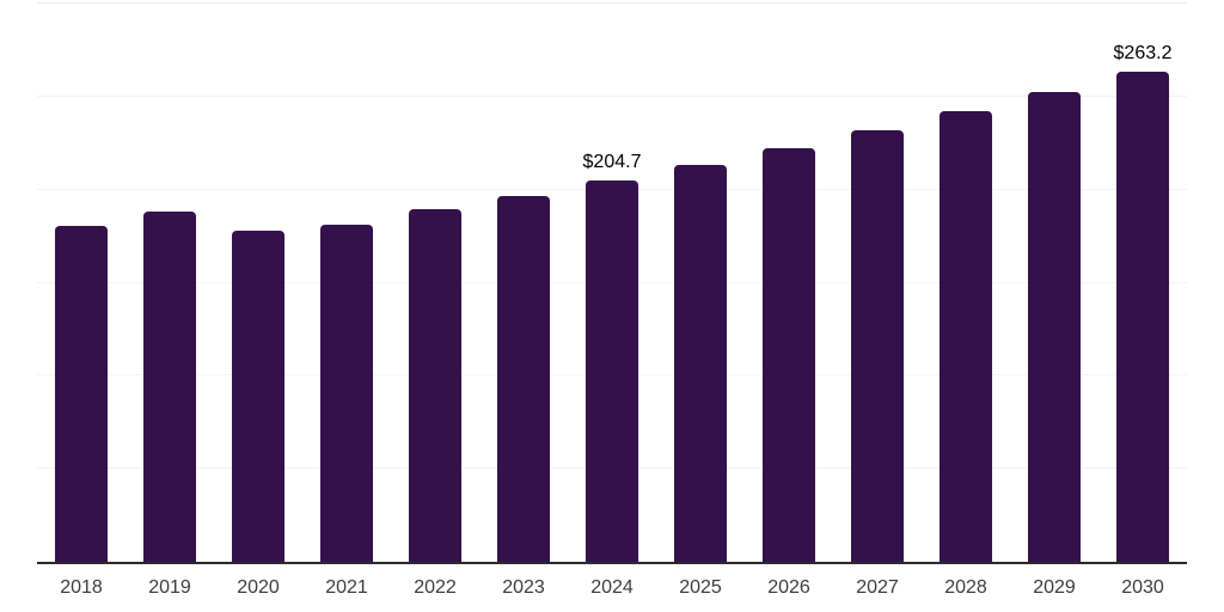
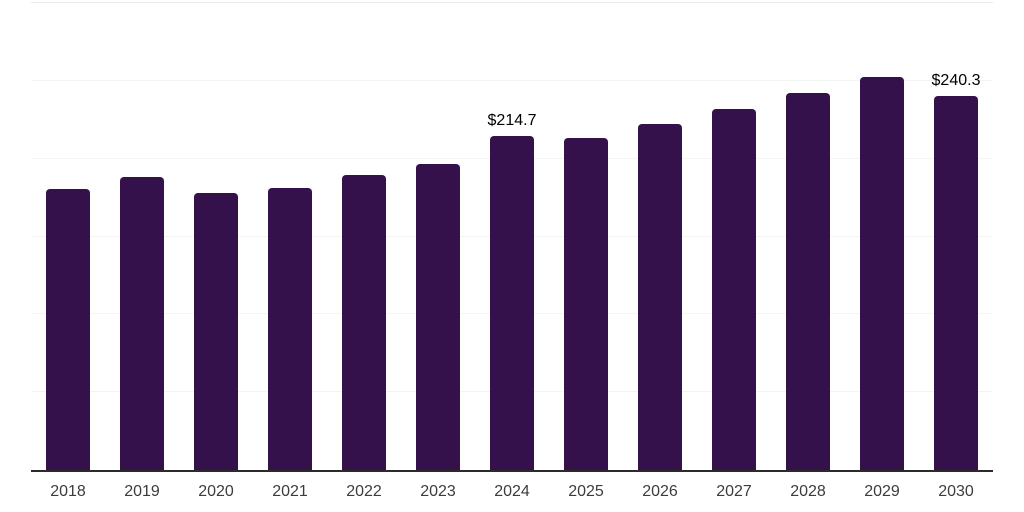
2024: $204.7 -> $214.7
2030: $263.2 -> $240.3
